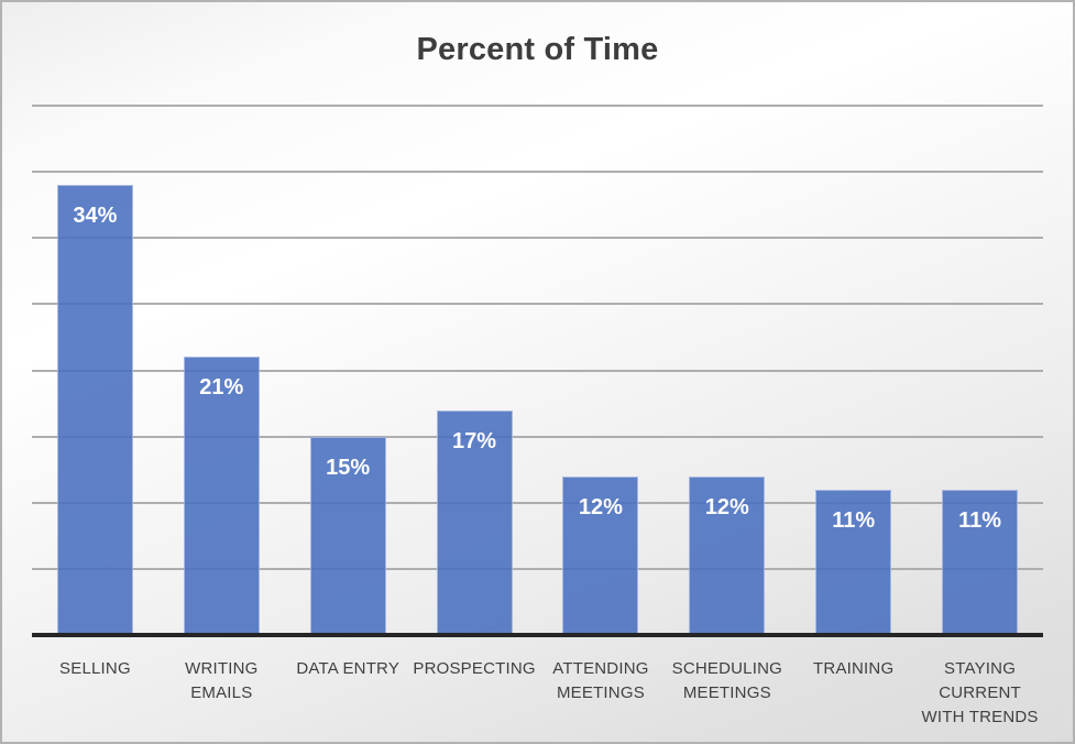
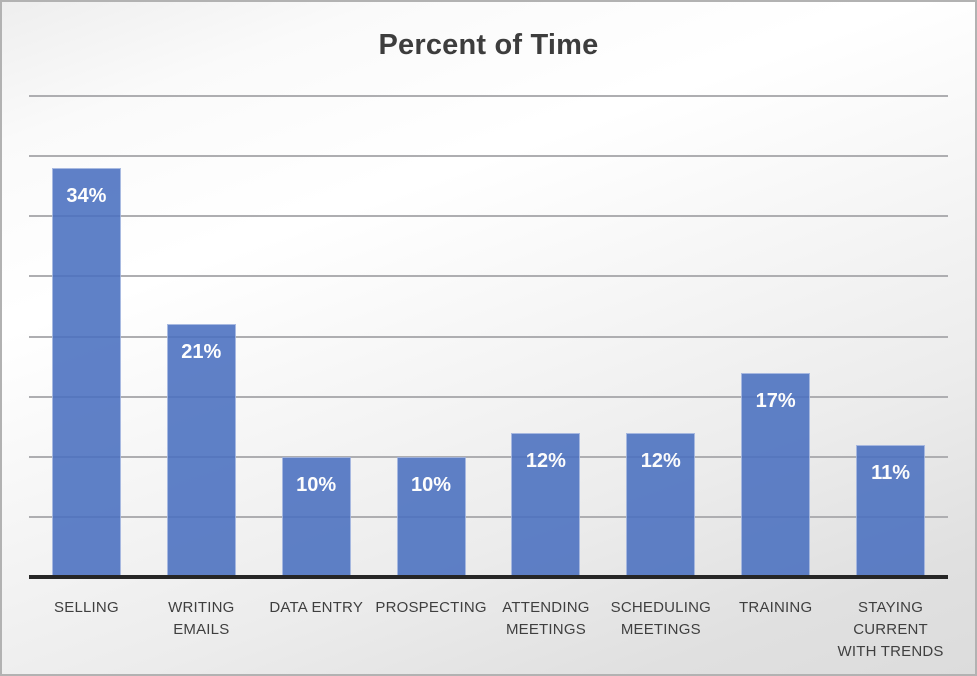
DATA ENTRY: 15% -> 10%
PROSPECTING: 17% -> 10%
TRAINING: 11% -> 17%
